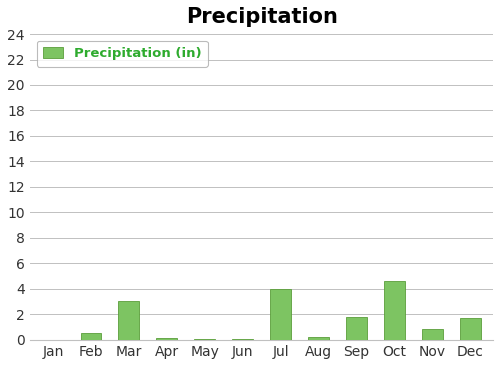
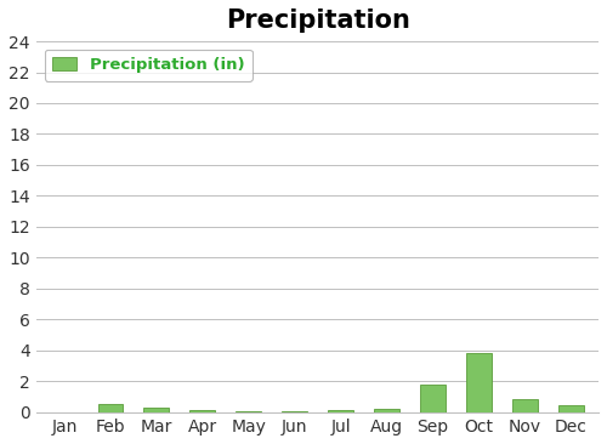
Mar: 3.0 -> 0.2
Jul: 4.0 -> 0.1
Oct: 4.6 -> 3.8
Dec: 1.7 -> 0.5
